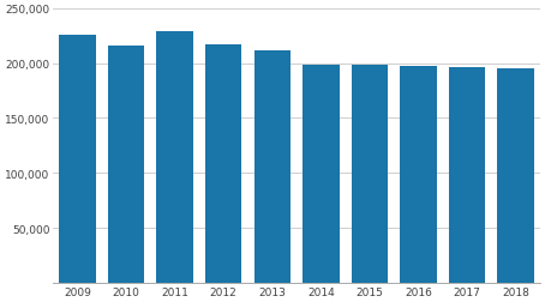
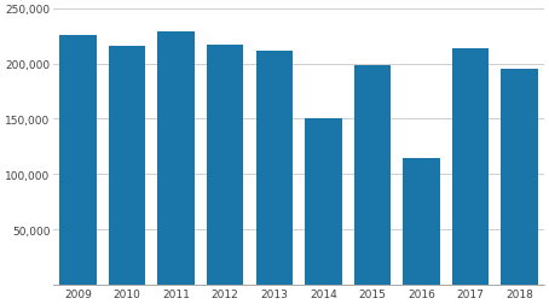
2014: 198,000 -> 150,000
2016: 197,000 -> 114,000
2017: 196,000 -> 214,000
